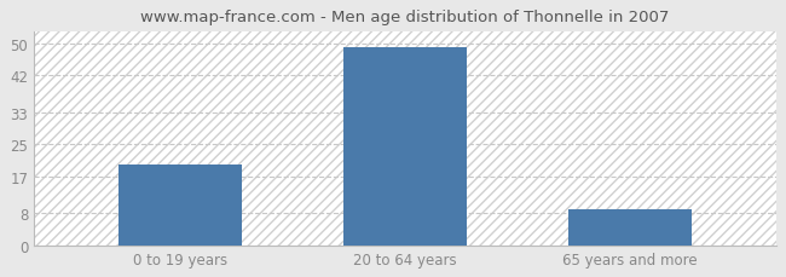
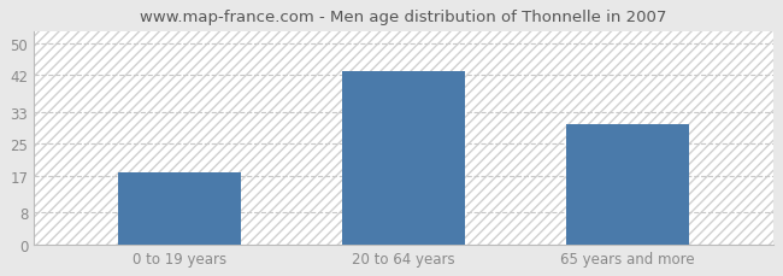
0 to 19 years: 20 -> 18
20 to 64 years: 49 -> 43
65 years and more: 9 -> 30
